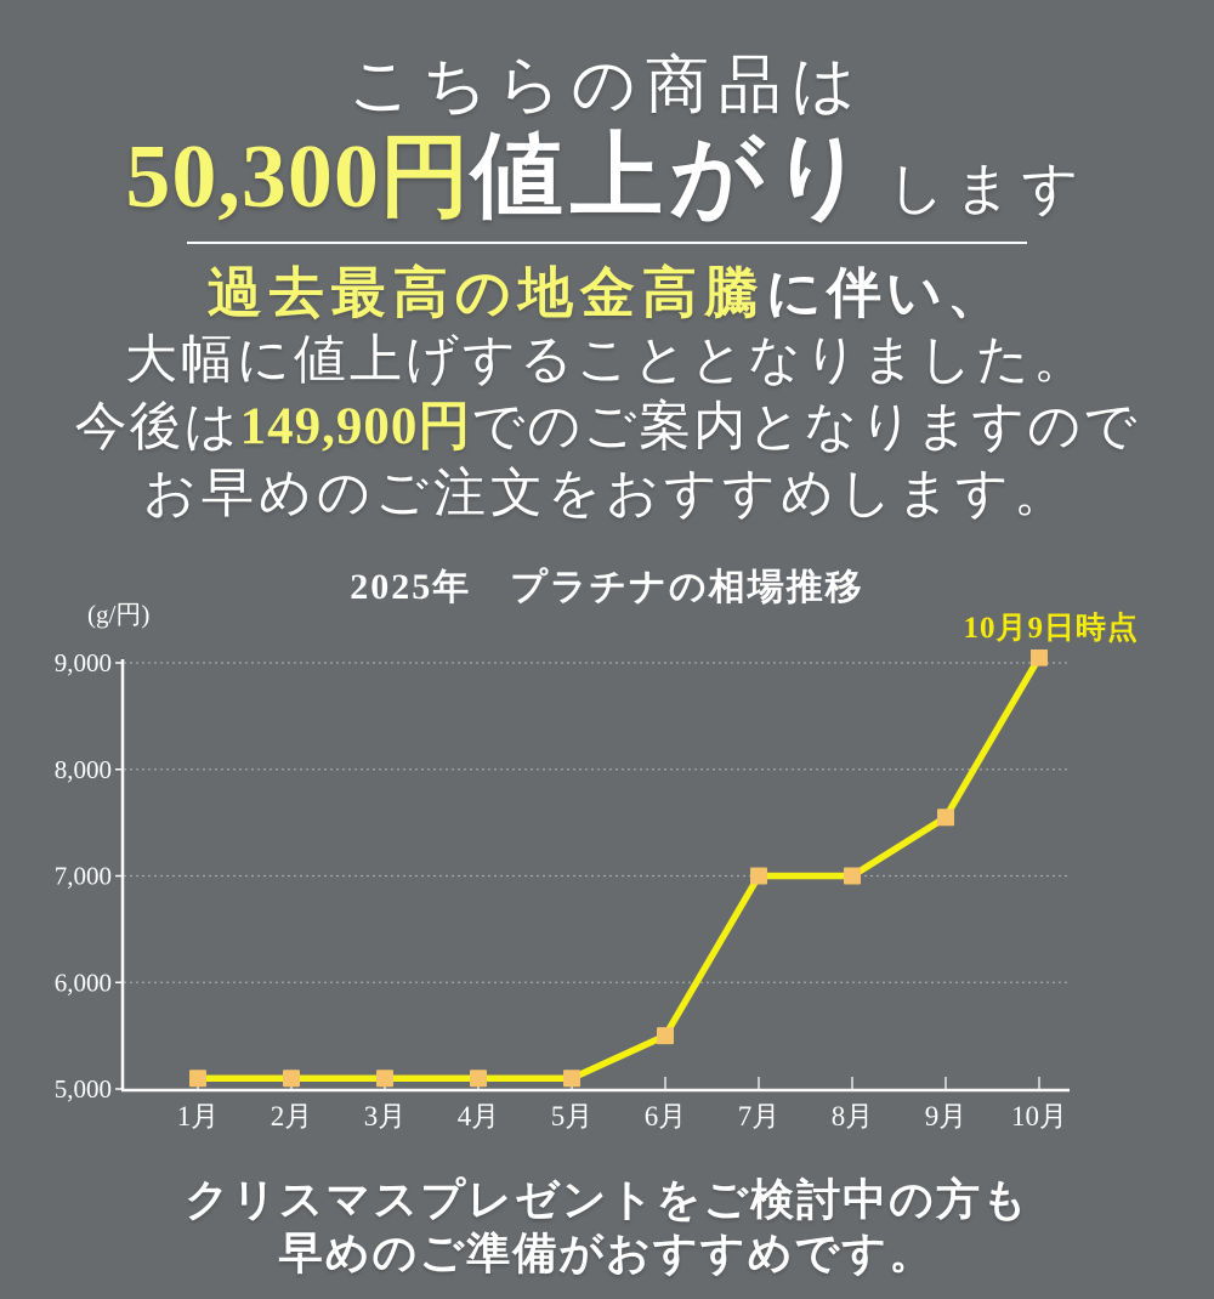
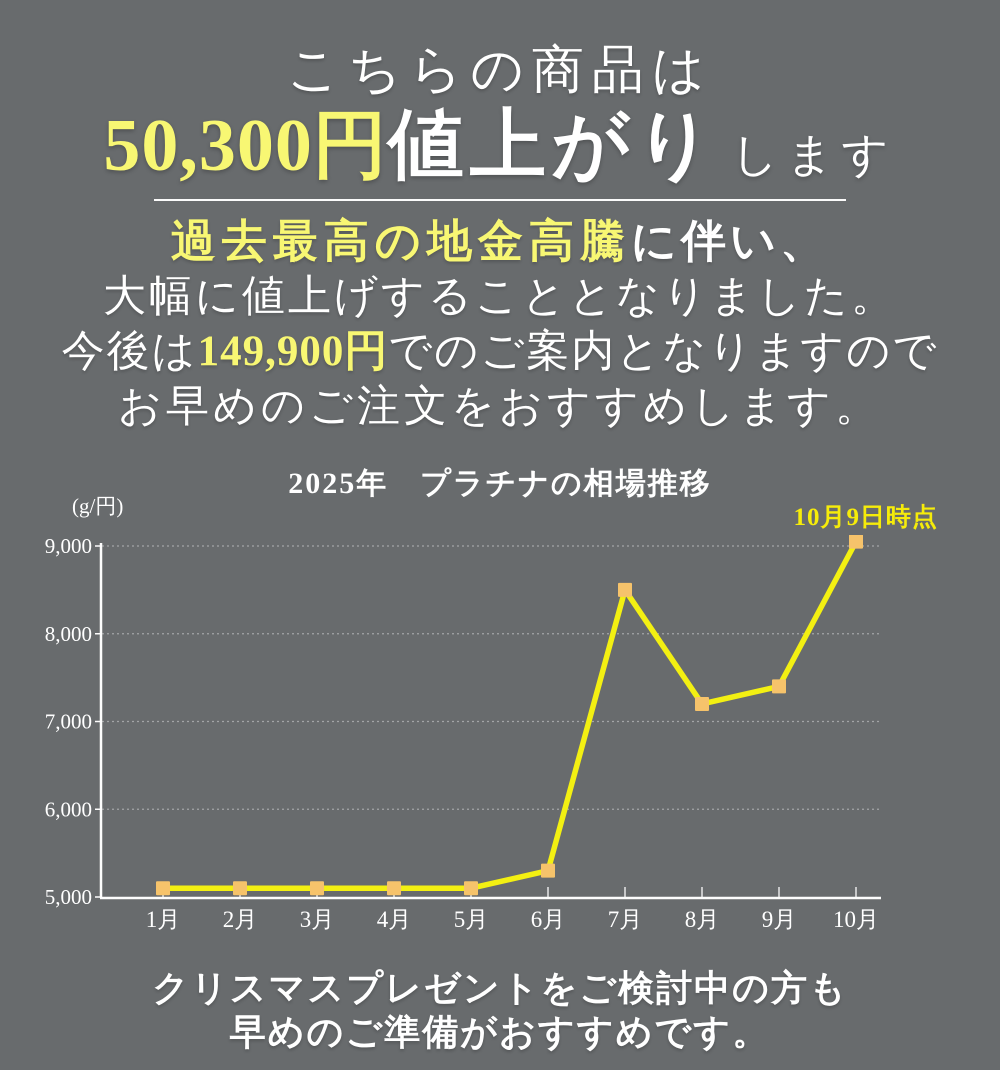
6月: 5500 -> 5300
7月: 7000 -> 8500
8月: 7000 -> 7200
9月: 7600 -> 7400
